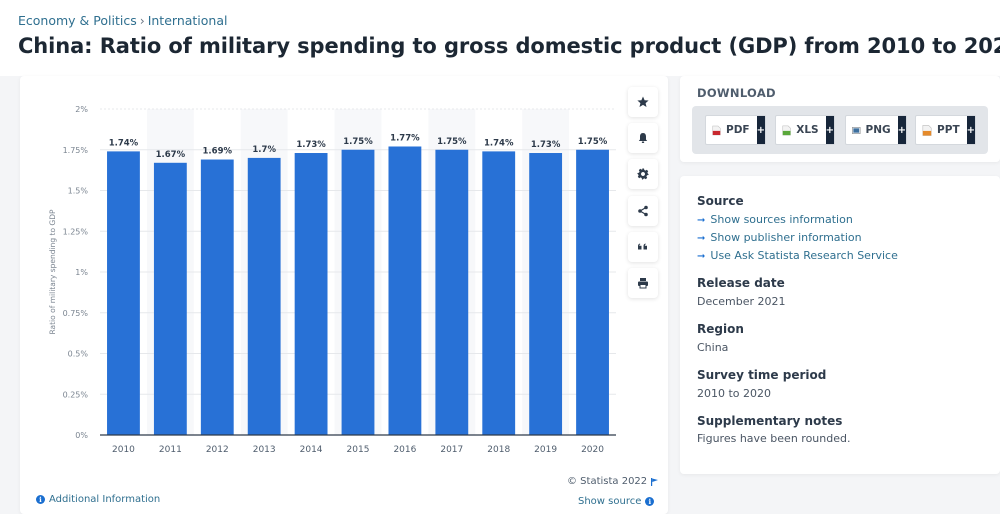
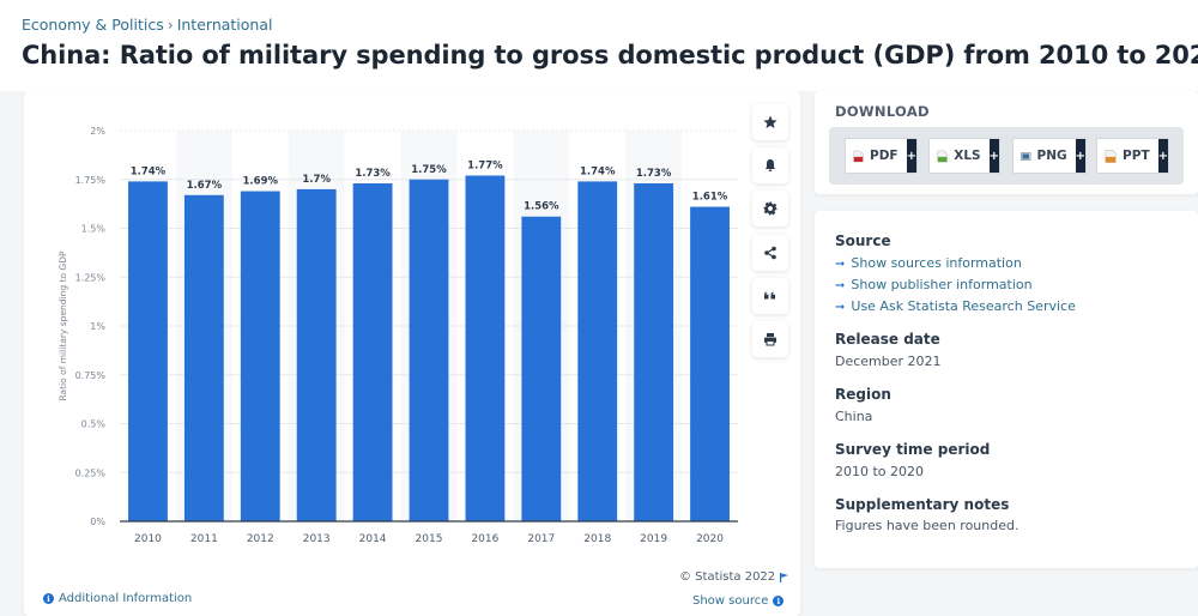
2017: 1.75% -> 1.56%
2020: 1.75% -> 1.61%
